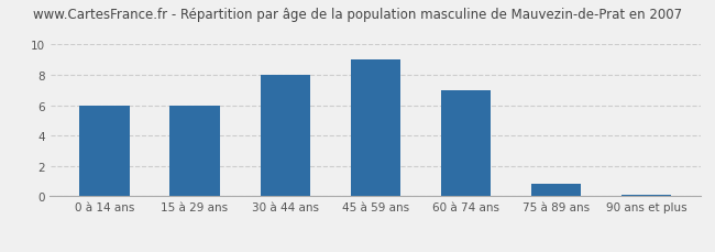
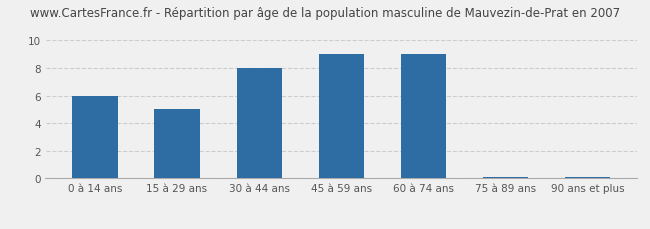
15 à 29 ans: 6.0 -> 5.0
60 à 74 ans: 7.0 -> 9.0
75 à 89 ans: 0.8 -> 0.1
